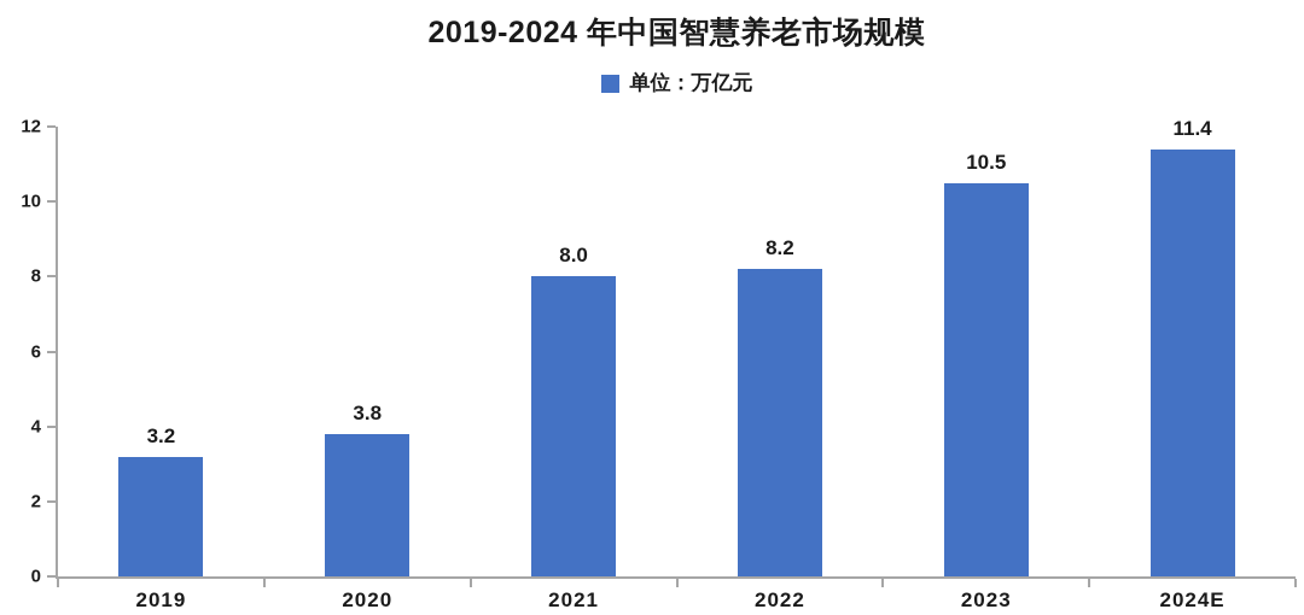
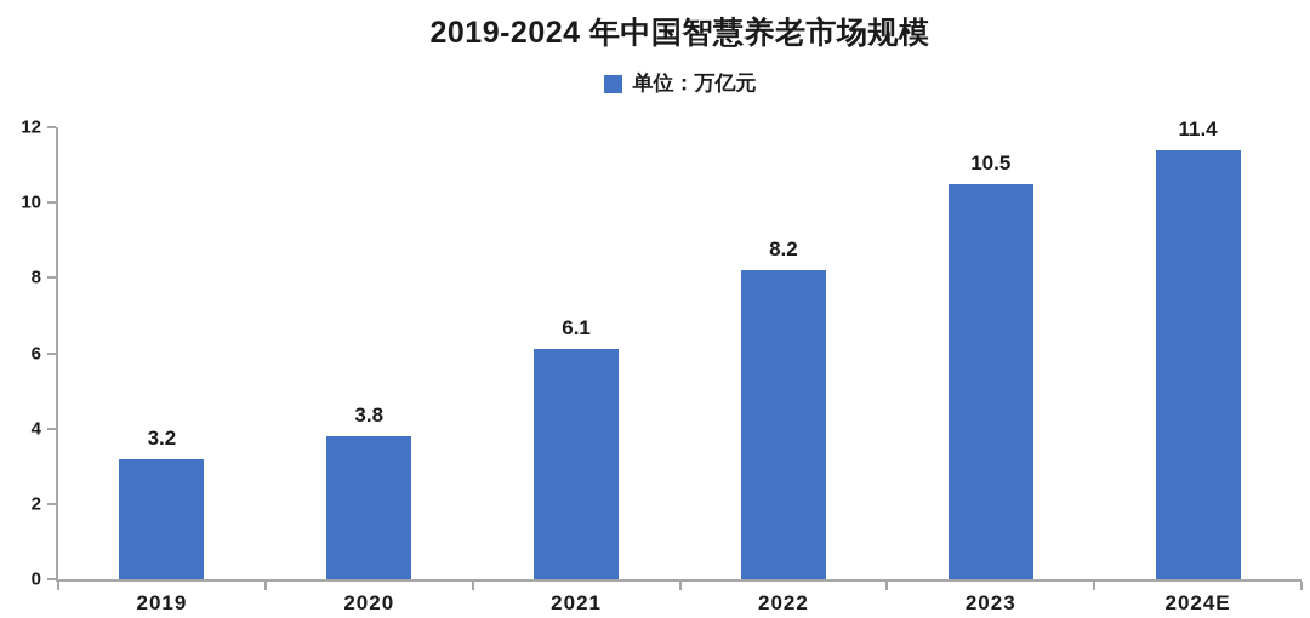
2021: 8.0 -> 6.1
